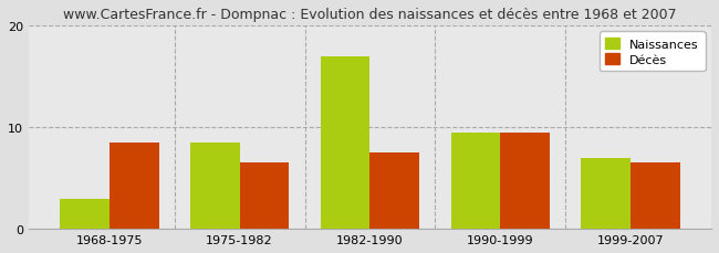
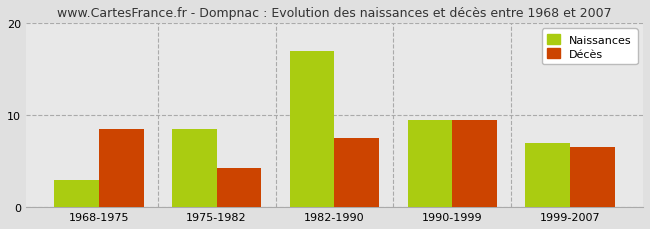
Décès/1975-1982: 6.5 -> 4.2
